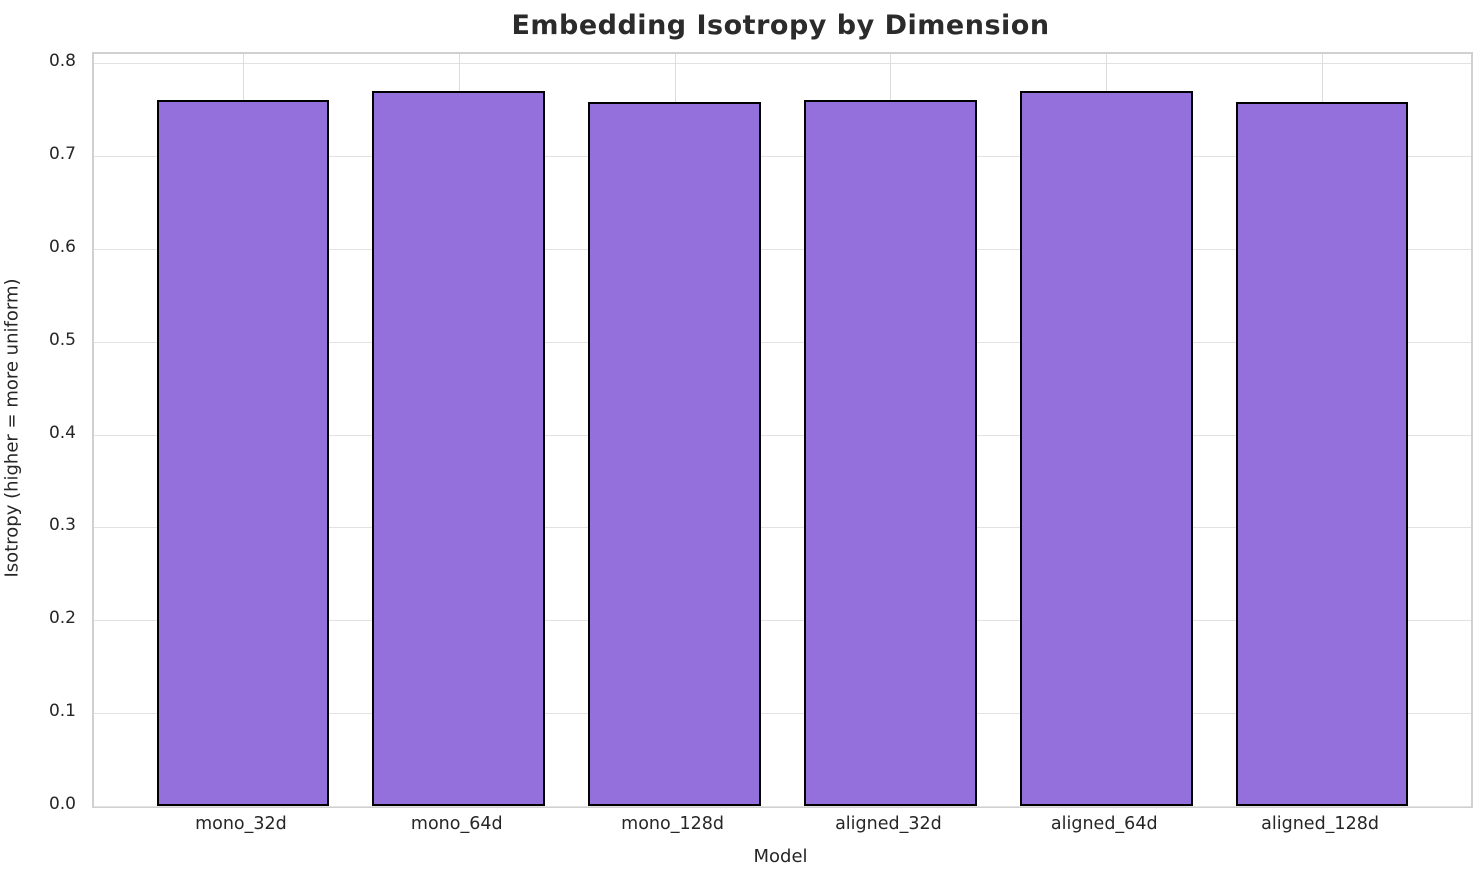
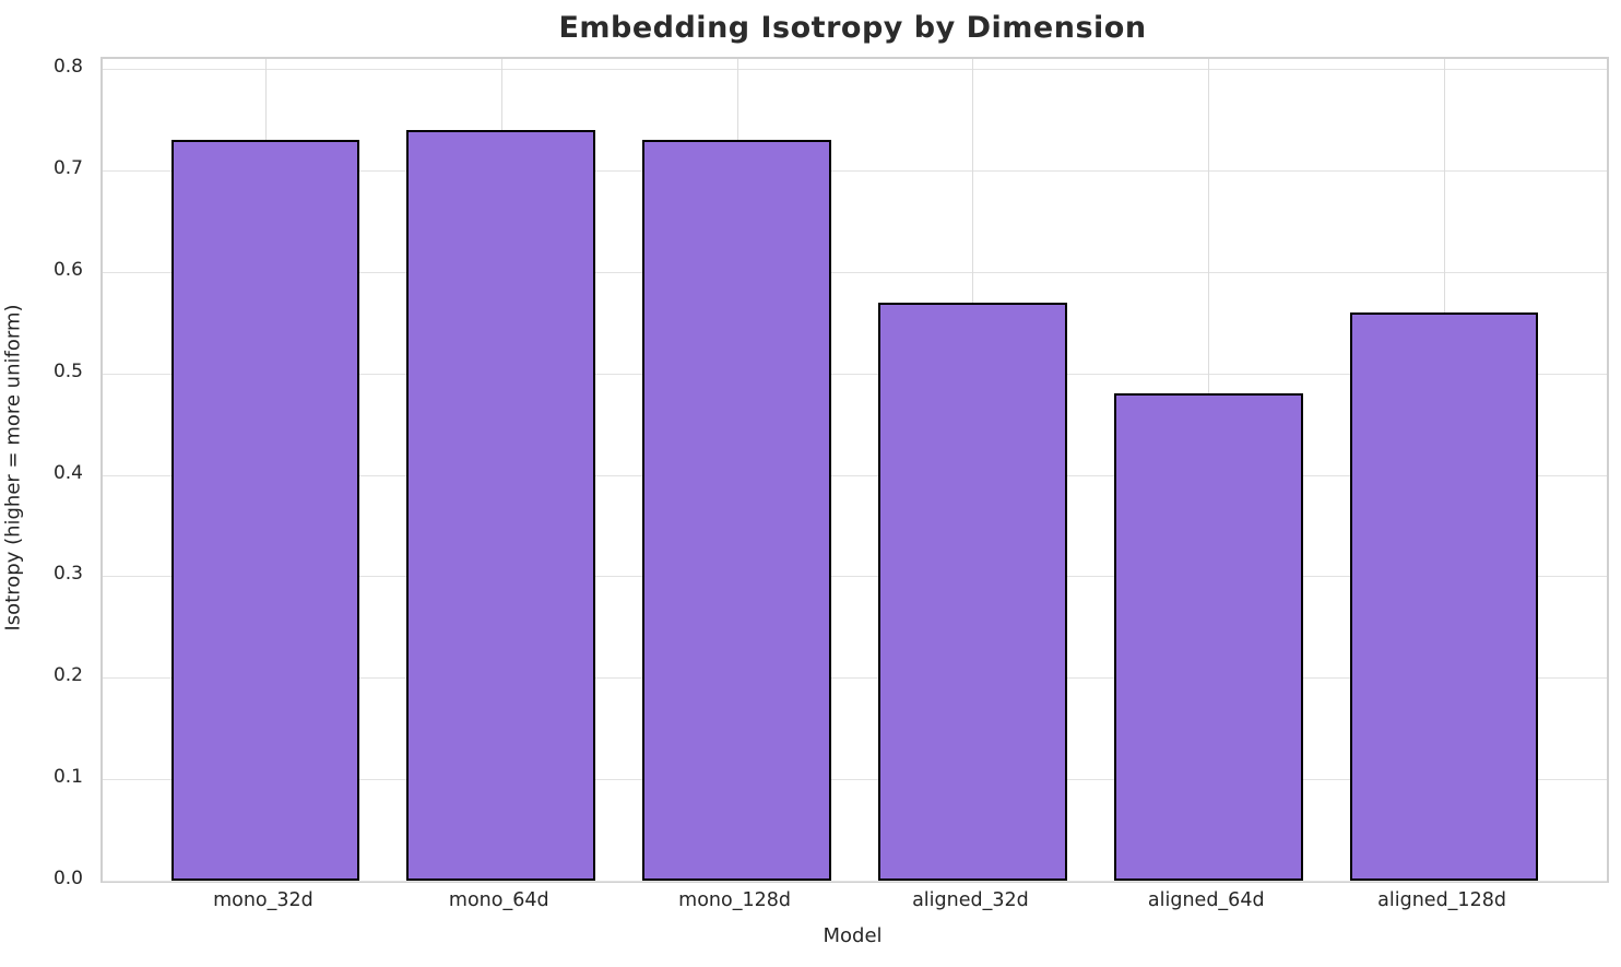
mono_32d: 0.76 -> 0.73
mono_64d: 0.77 -> 0.74
mono_128d: 0.76 -> 0.73
aligned_32d: 0.76 -> 0.57
aligned_64d: 0.77 -> 0.48
aligned_128d: 0.76 -> 0.56
